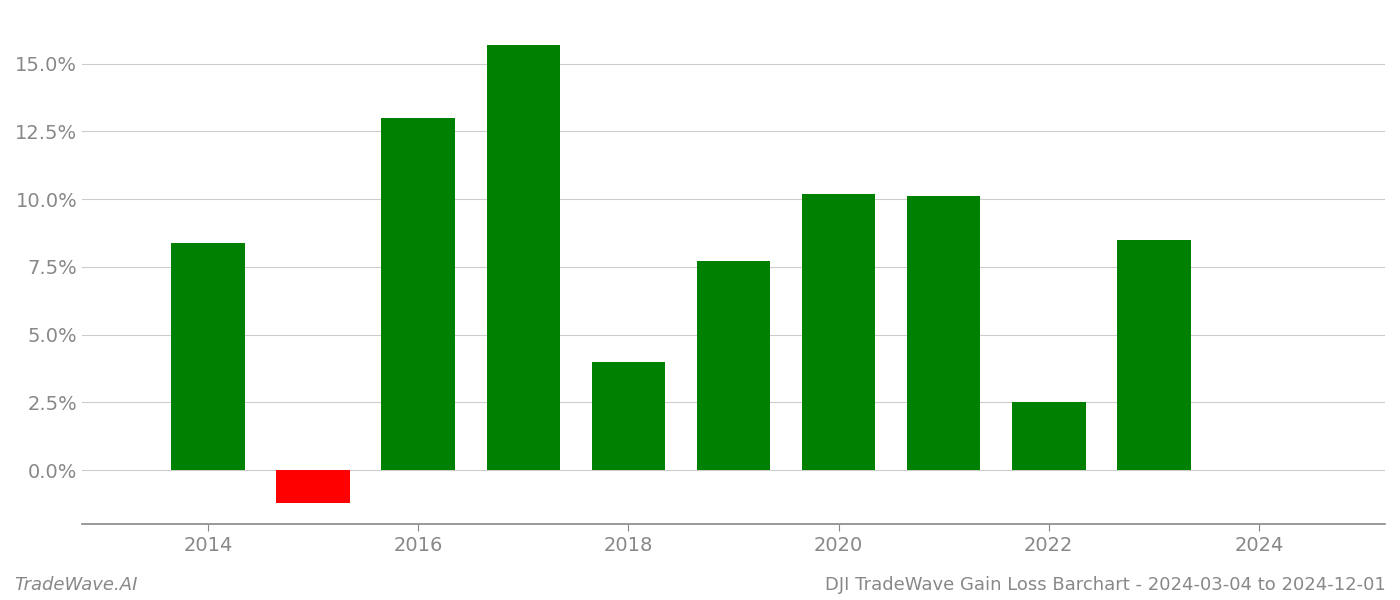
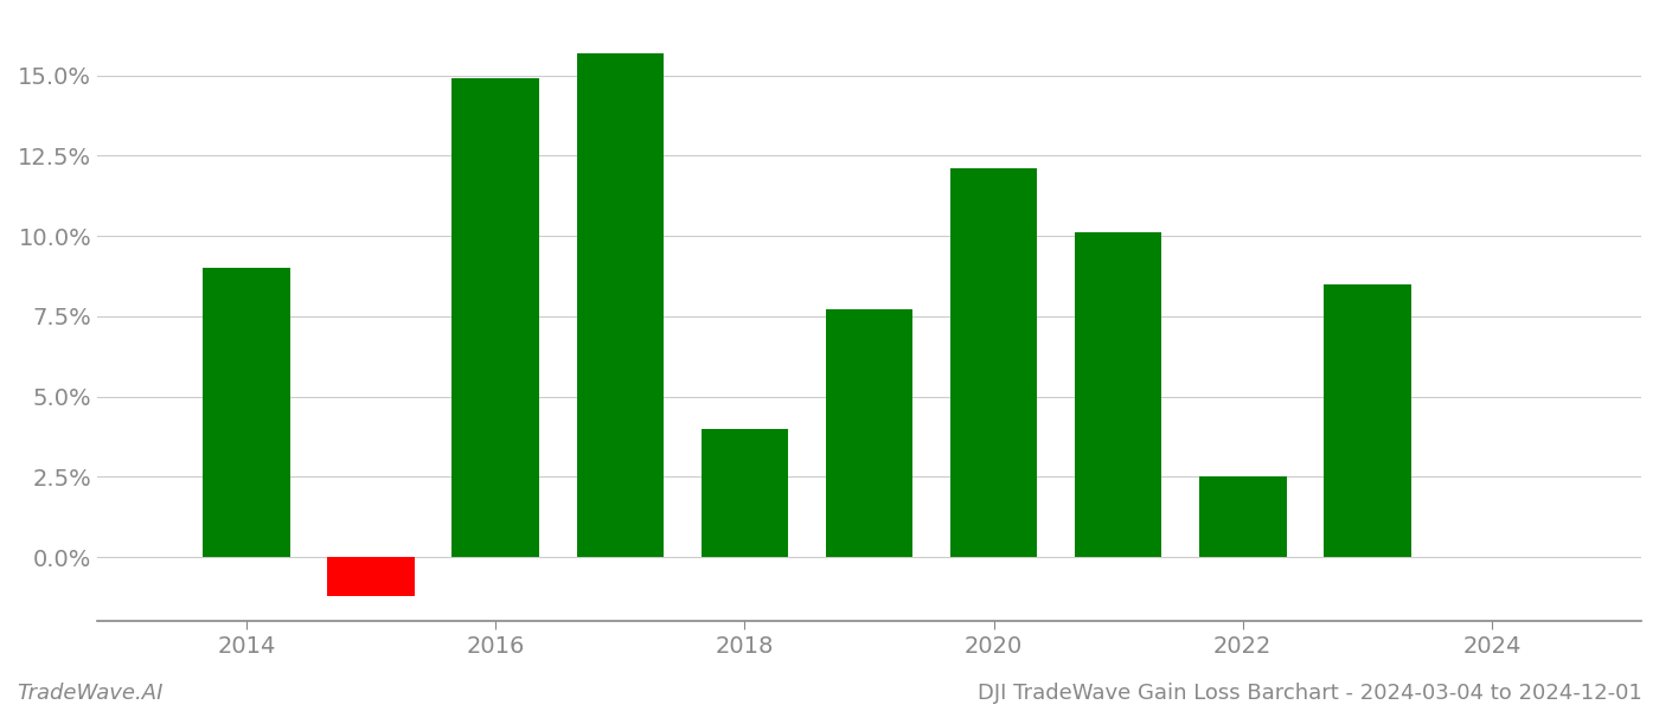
2014: 8.4% -> 9.0%
2016: 13.0% -> 14.9%
2020: 10.2% -> 12.1%
